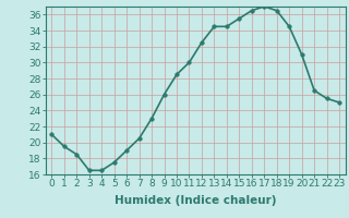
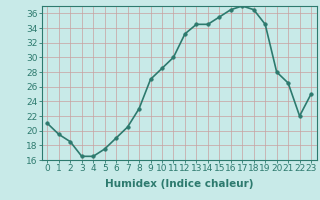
9: 26.0 -> 27.0
12: 32.5 -> 33.2
20: 31.0 -> 28.0
22: 25.5 -> 22.0
